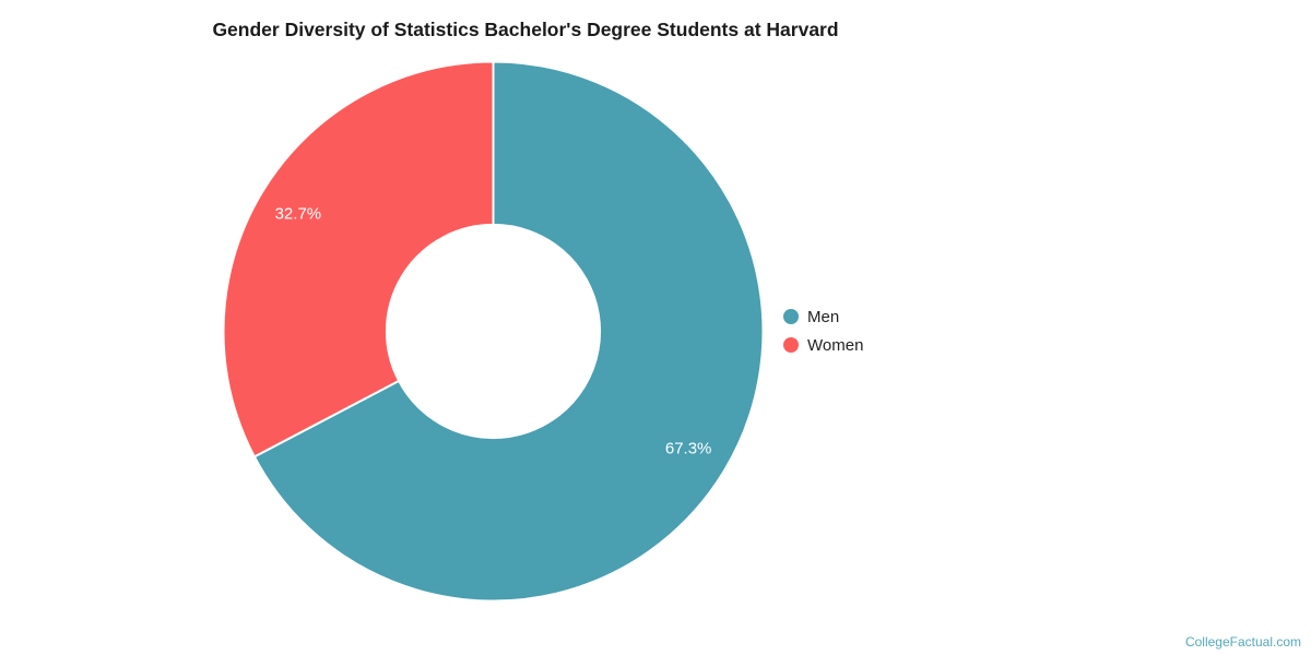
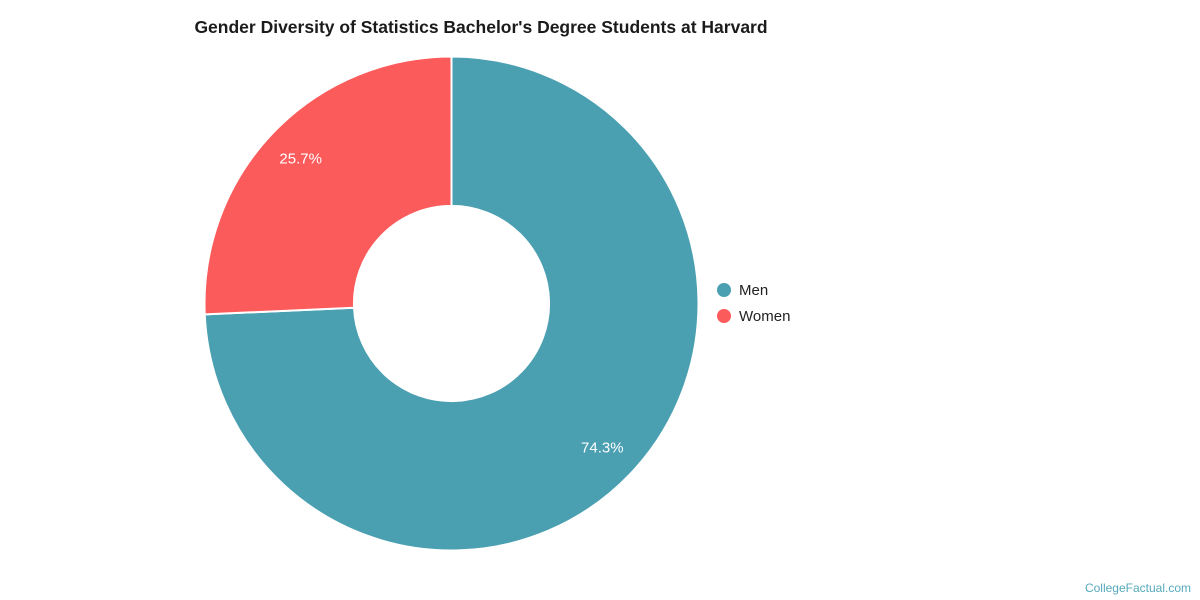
Men: 67.3% -> 74.3%
Women: 32.7% -> 25.7%
